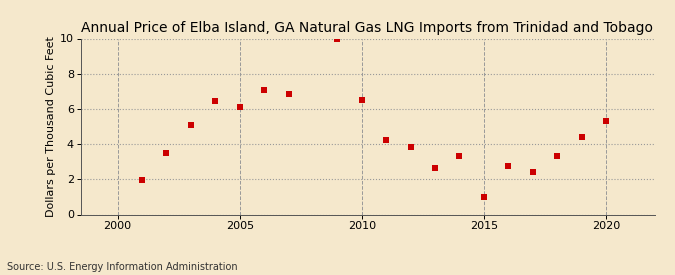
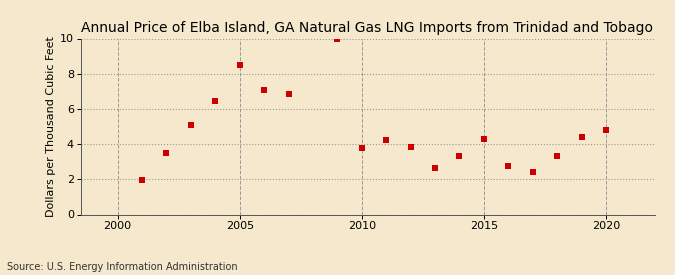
2005: 6.1 -> 8.5
2010: 6.5 -> 3.8
2015: 1.0 -> 4.3
2020: 5.3 -> 4.8
